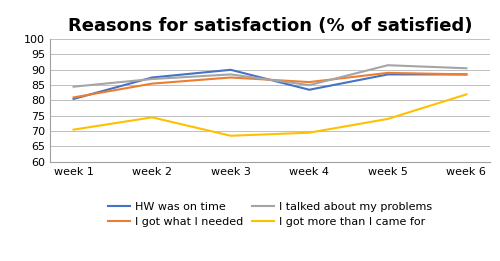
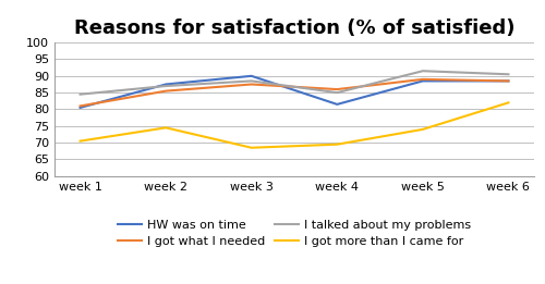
HW was on time/week 4: 83.5 -> 81.5
